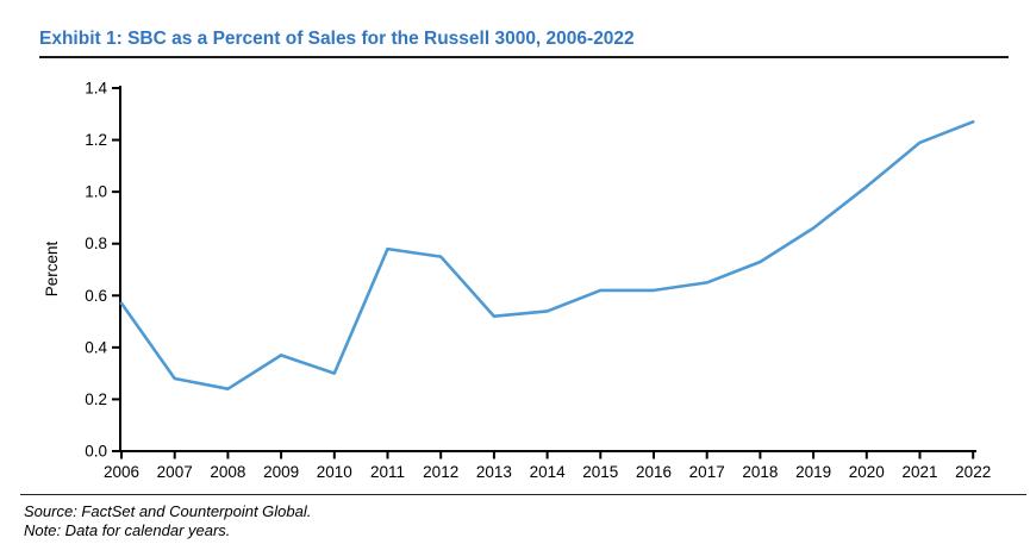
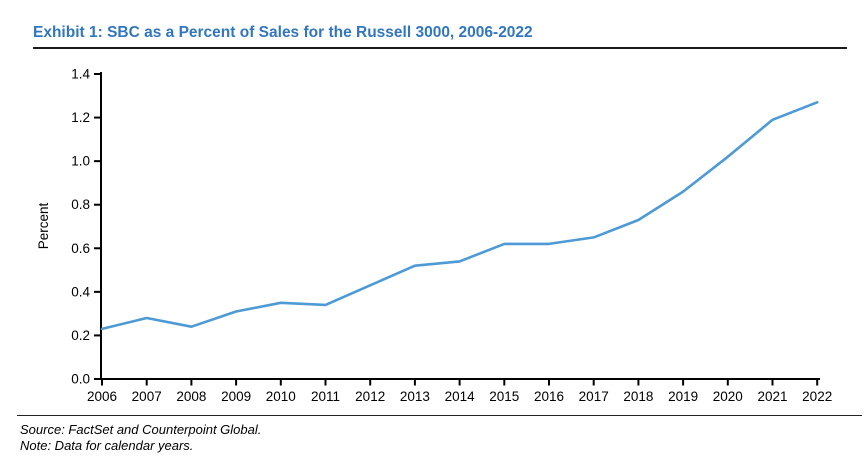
2006: 0.57 -> 0.23
2009: 0.37 -> 0.31
2010: 0.30 -> 0.35
2011: 0.78 -> 0.34
2012: 0.75 -> 0.43
